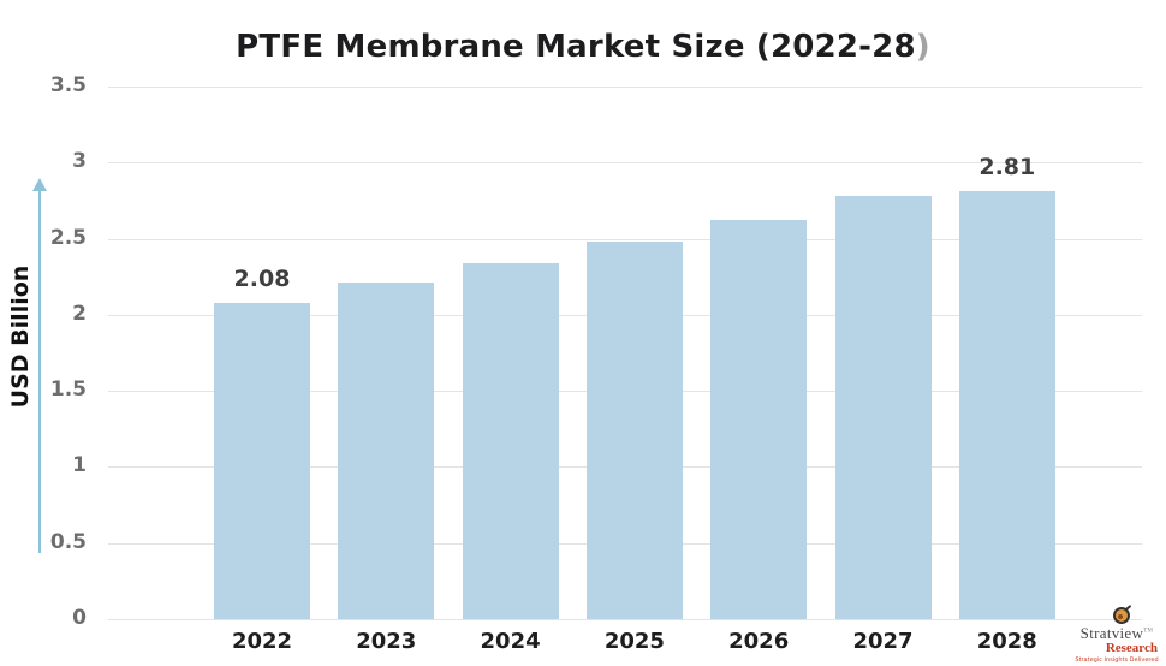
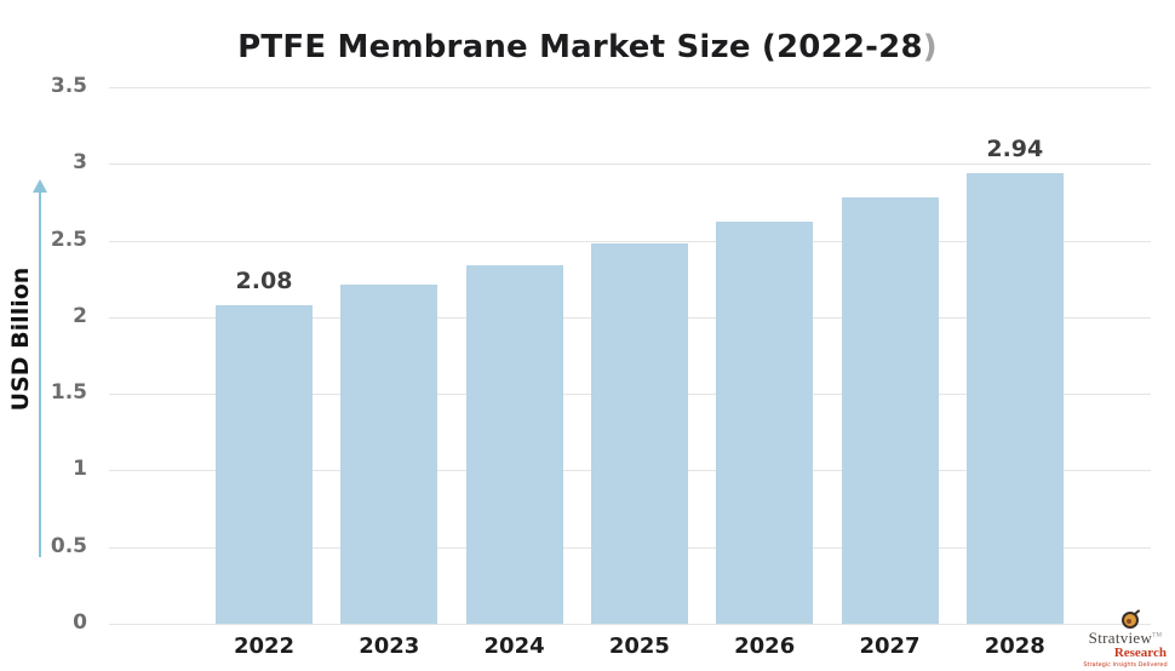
2028: 2.81 -> 2.94
